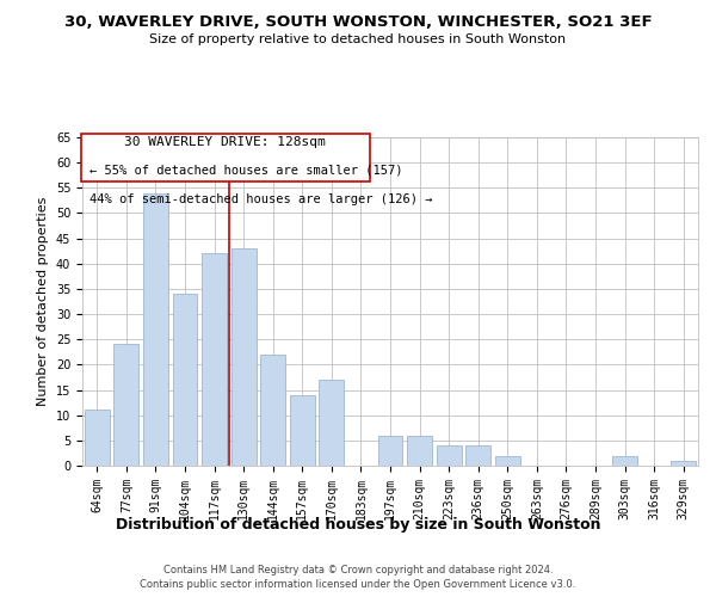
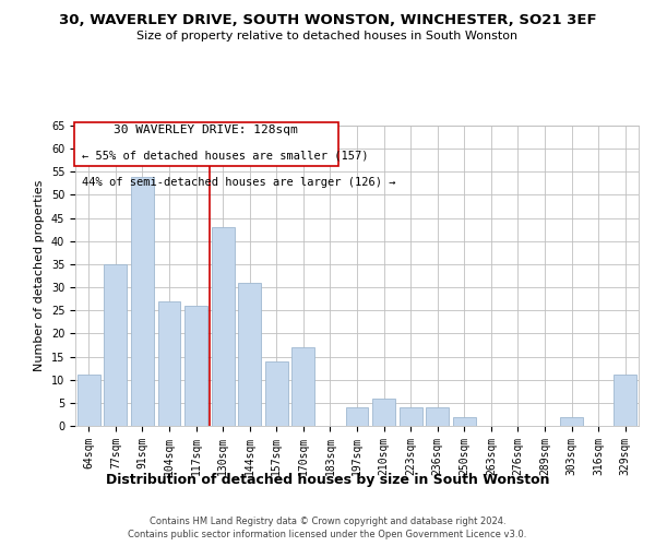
77sqm: 24 -> 35
104sqm: 34 -> 27
117sqm: 42 -> 26
144sqm: 22 -> 31
197sqm: 6 -> 4
329sqm: 1 -> 11
